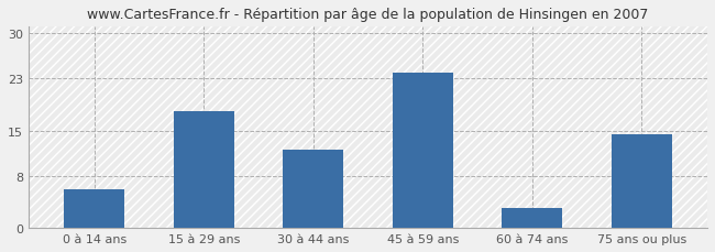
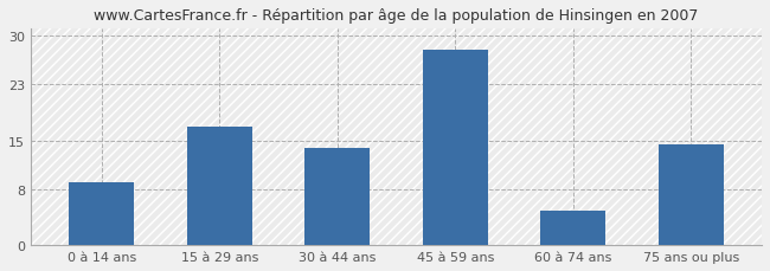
0 à 14 ans: 6.0 -> 9.0
15 à 29 ans: 18.0 -> 17.0
30 à 44 ans: 12.0 -> 14.0
45 à 59 ans: 24.0 -> 28.0
60 à 74 ans: 3.0 -> 5.0
